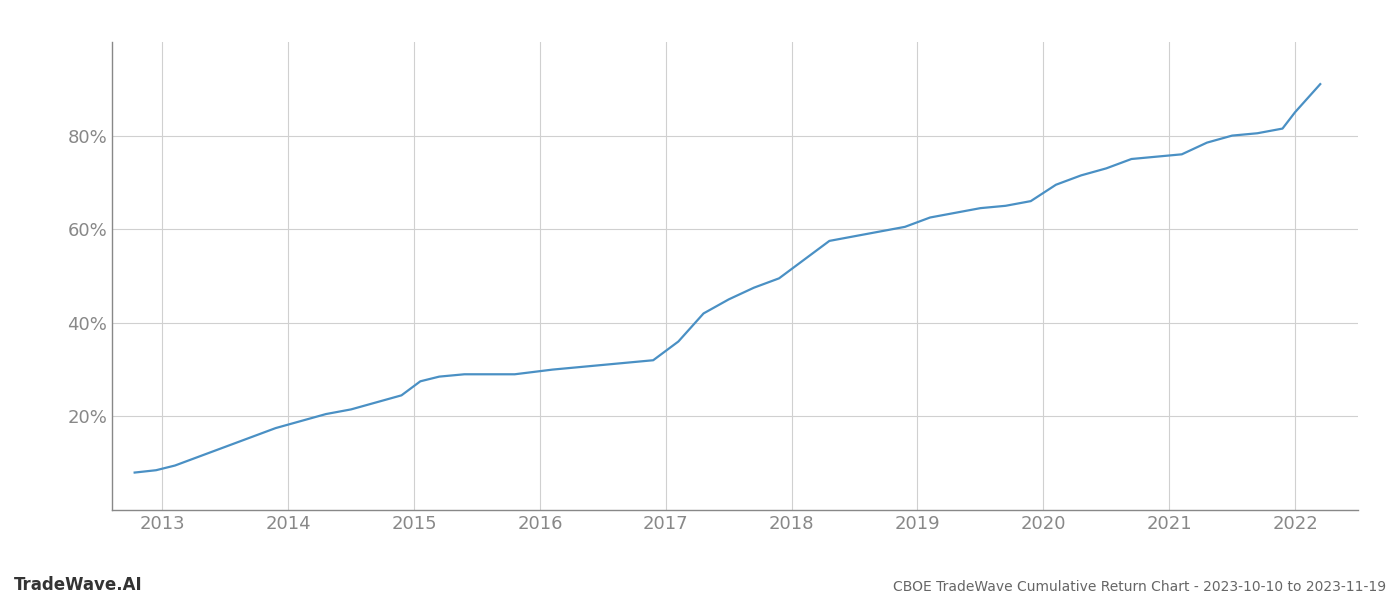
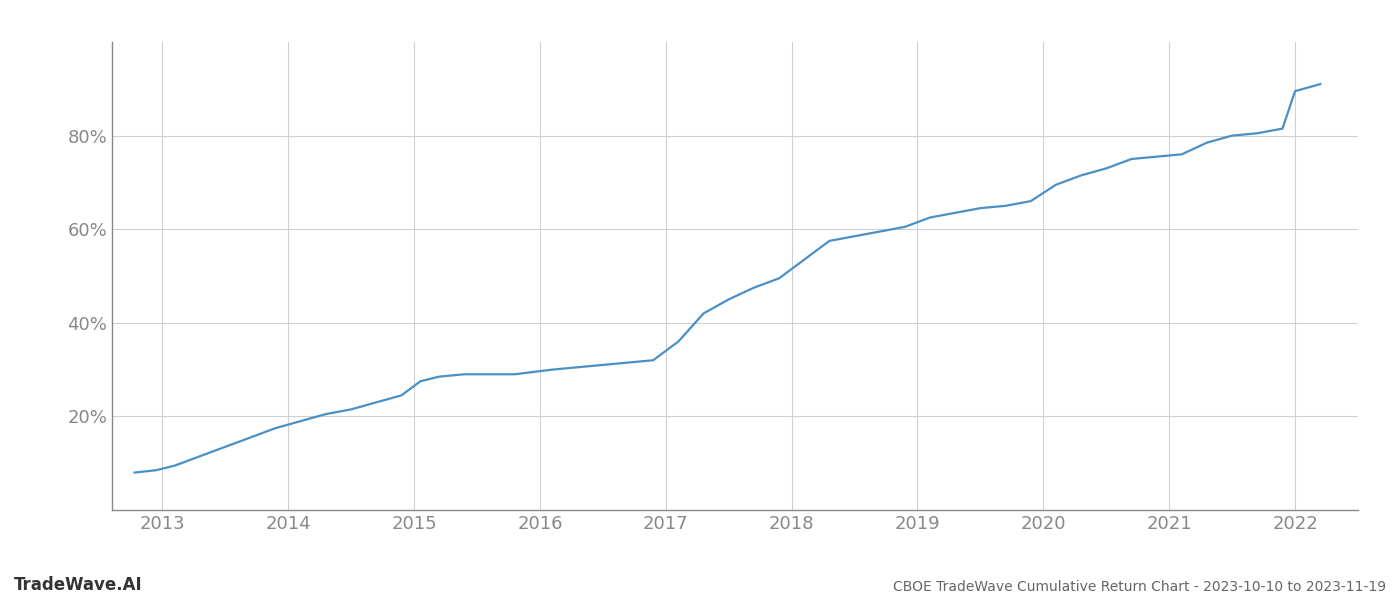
2022: 85.0% -> 89.5%
